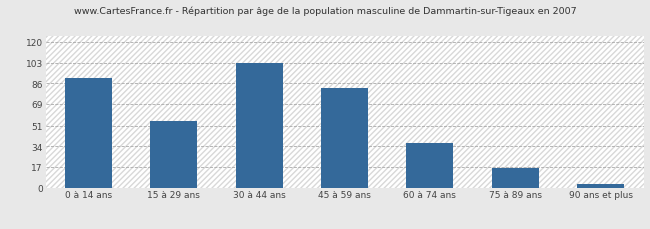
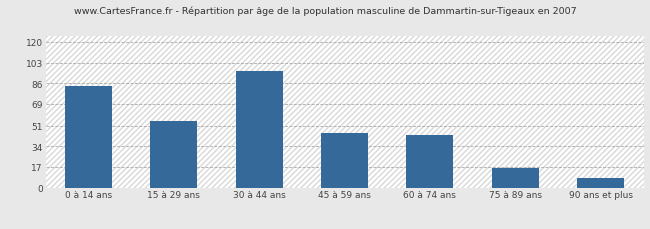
0 à 14 ans: 90 -> 84
30 à 44 ans: 103 -> 96
45 à 59 ans: 82 -> 45
60 à 74 ans: 37 -> 43
90 ans et plus: 3 -> 8
